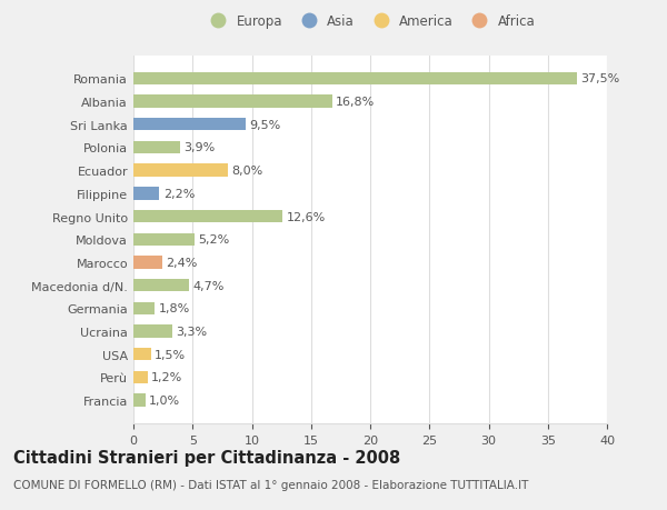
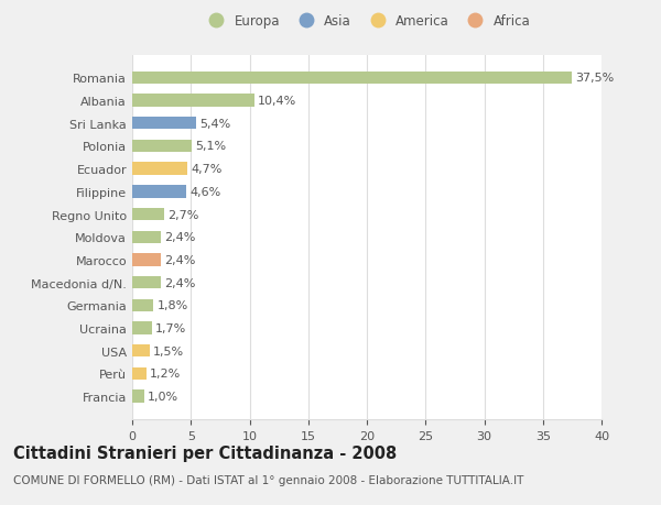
Albania: 16,8% -> 10,4%
Sri Lanka: 9,5% -> 5,4%
Polonia: 3,9% -> 5,1%
Ecuador: 8,0% -> 4,7%
Filippine: 2,2% -> 4,6%
Regno Unito: 12,6% -> 2,7%
Moldova: 5,2% -> 2,4%
Macedonia d/N.: 4,7% -> 2,4%
Ucraina: 3,3% -> 1,7%
